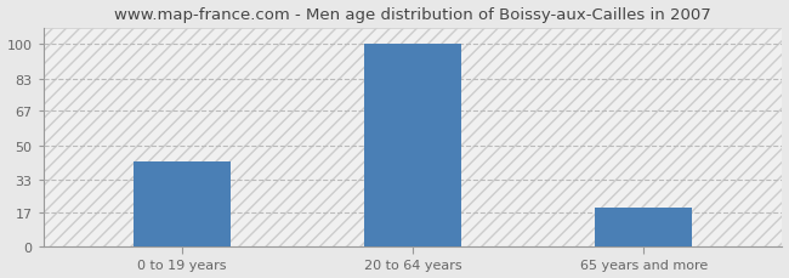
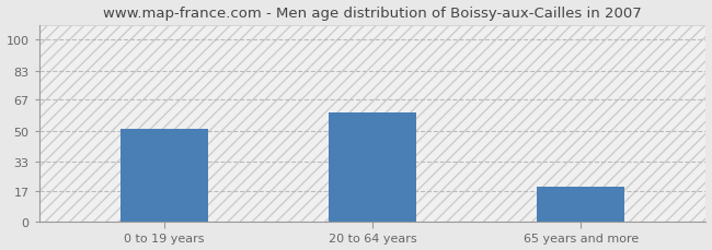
0 to 19 years: 42 -> 51
20 to 64 years: 100 -> 60
